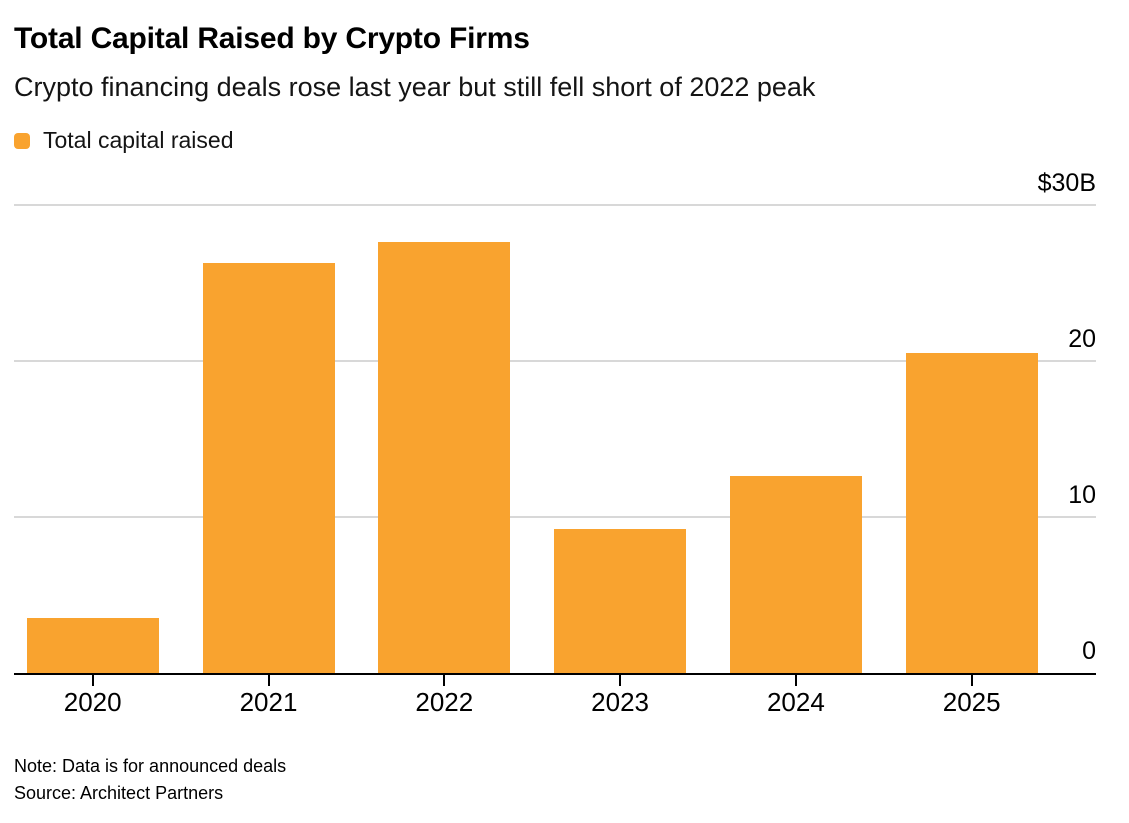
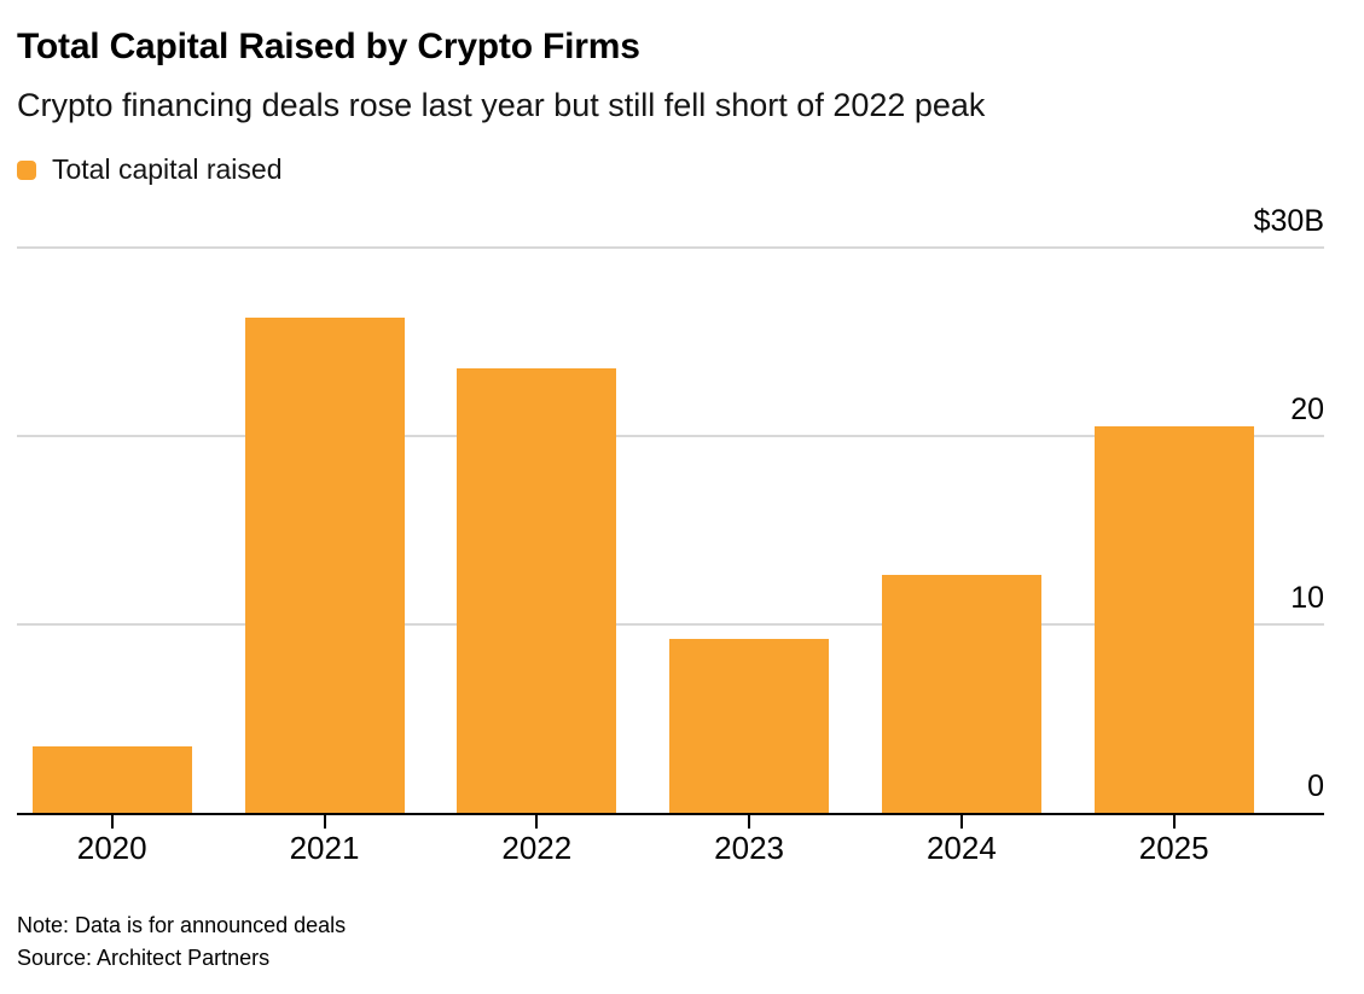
2022: $27.6B -> $23.6B
